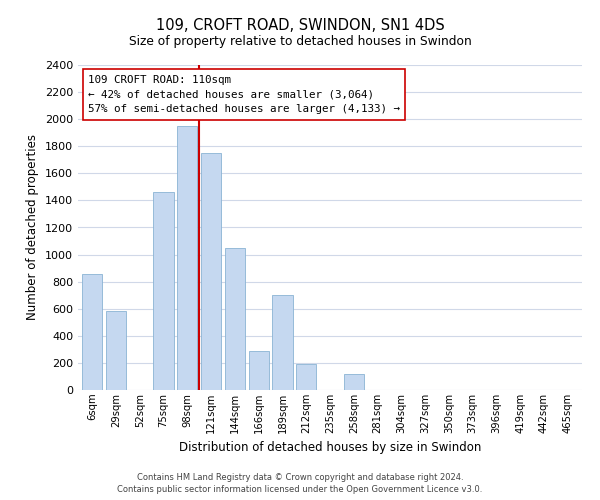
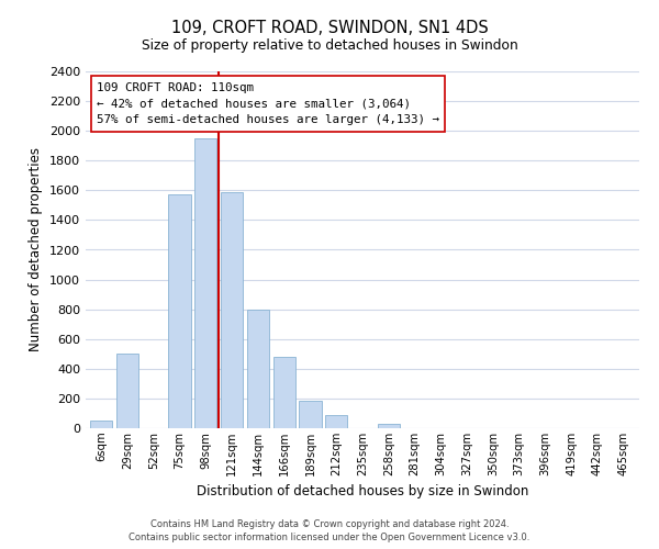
6sqm: 860 -> 60
29sqm: 580 -> 500
75sqm: 1460 -> 1580
121sqm: 1750 -> 1590
144sqm: 1050 -> 800
166sqm: 290 -> 480
189sqm: 700 -> 180
212sqm: 190 -> 90
258sqm: 120 -> 30
